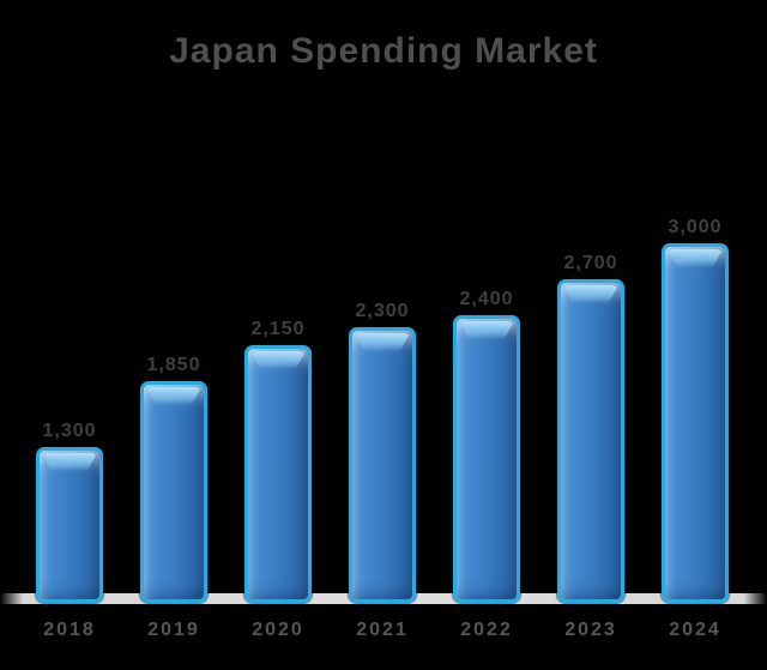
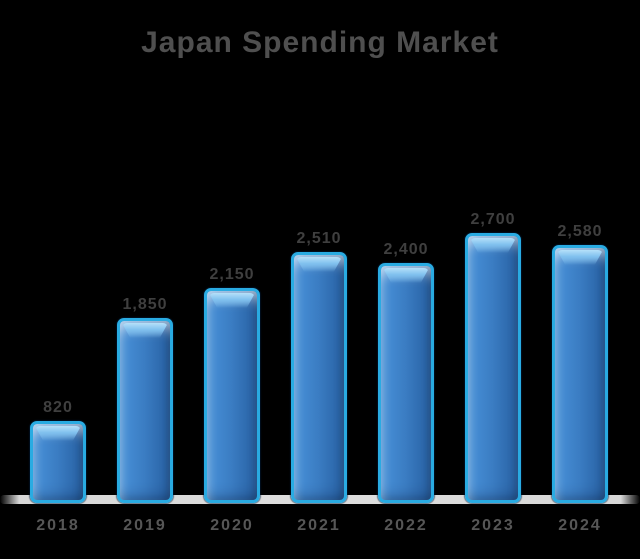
2018: 1,300 -> 820
2021: 2,300 -> 2,510
2024: 3,000 -> 2,580
